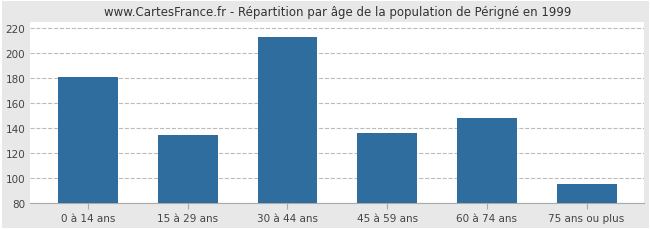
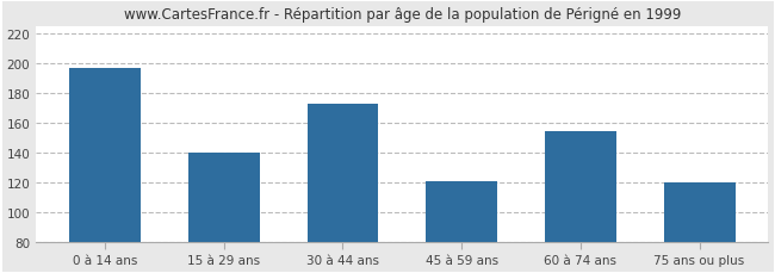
0 à 14 ans: 181 -> 197
15 à 29 ans: 134 -> 140
30 à 44 ans: 213 -> 173
45 à 59 ans: 136 -> 121
60 à 74 ans: 148 -> 154
75 ans ou plus: 95 -> 120
